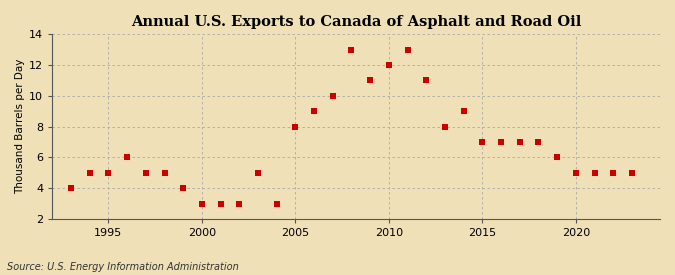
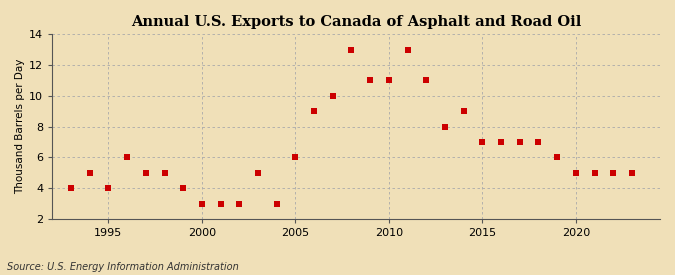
1995: 5 -> 4
2005: 8 -> 6
2010: 12 -> 11
